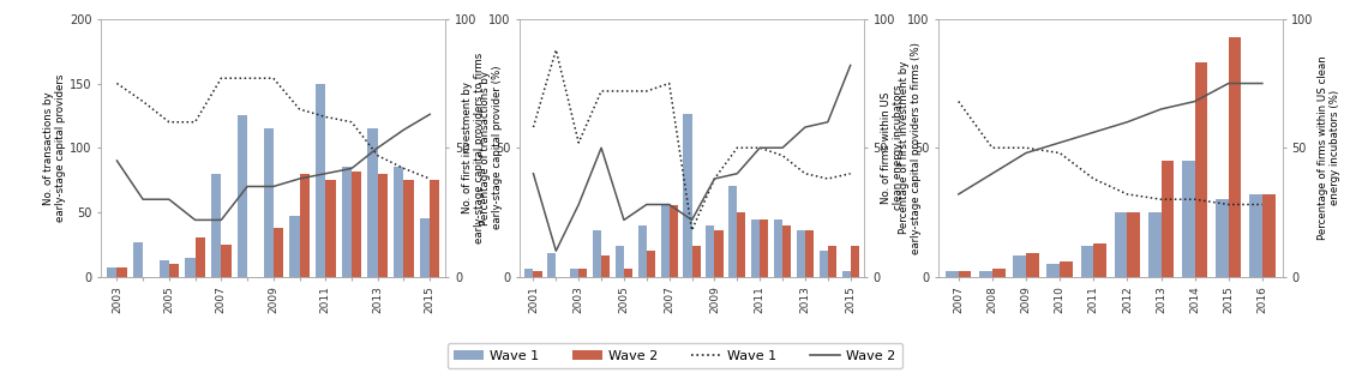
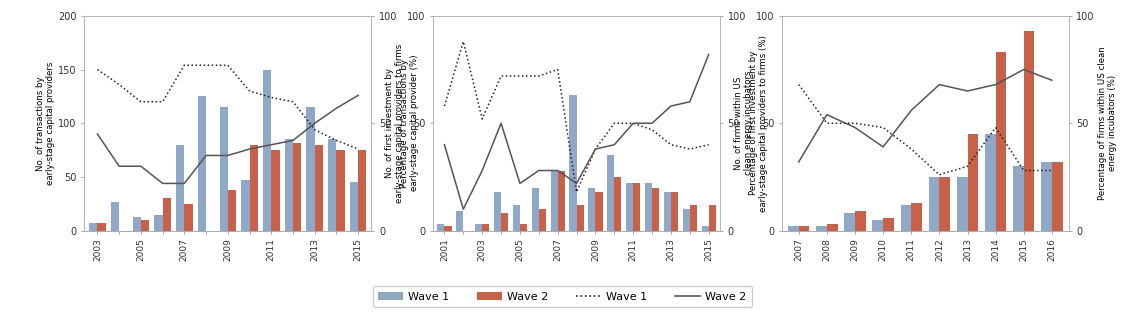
Wave 2/2008: 40 -> 54
Wave 2/2010: 52 -> 39
Wave 1/2012: 32 -> 26
Wave 2/2012: 60 -> 68
Wave 1/2014: 30 -> 48
Wave 2/2016: 75 -> 70
